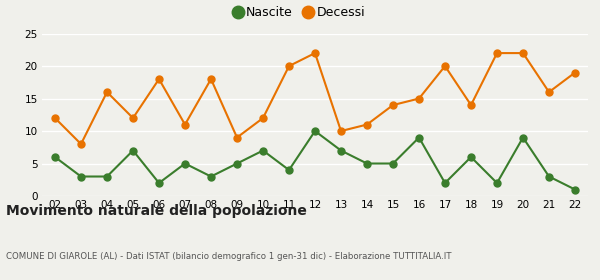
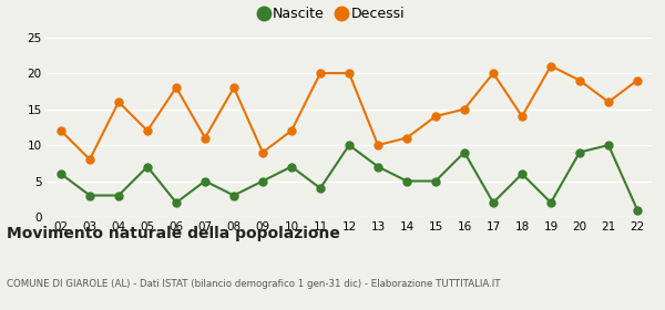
Decessi/12: 22 -> 20
Decessi/19: 22 -> 21
Decessi/20: 22 -> 19
Nascite/21: 3 -> 10
